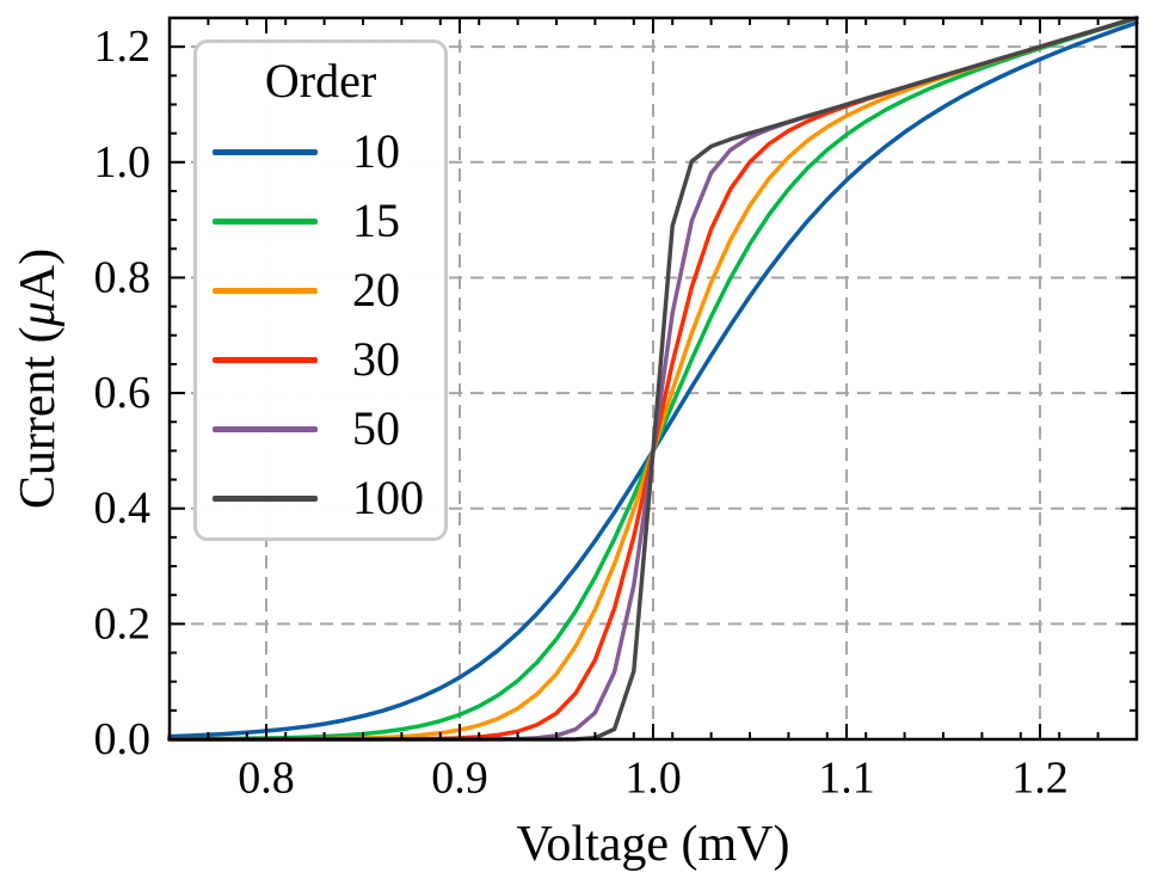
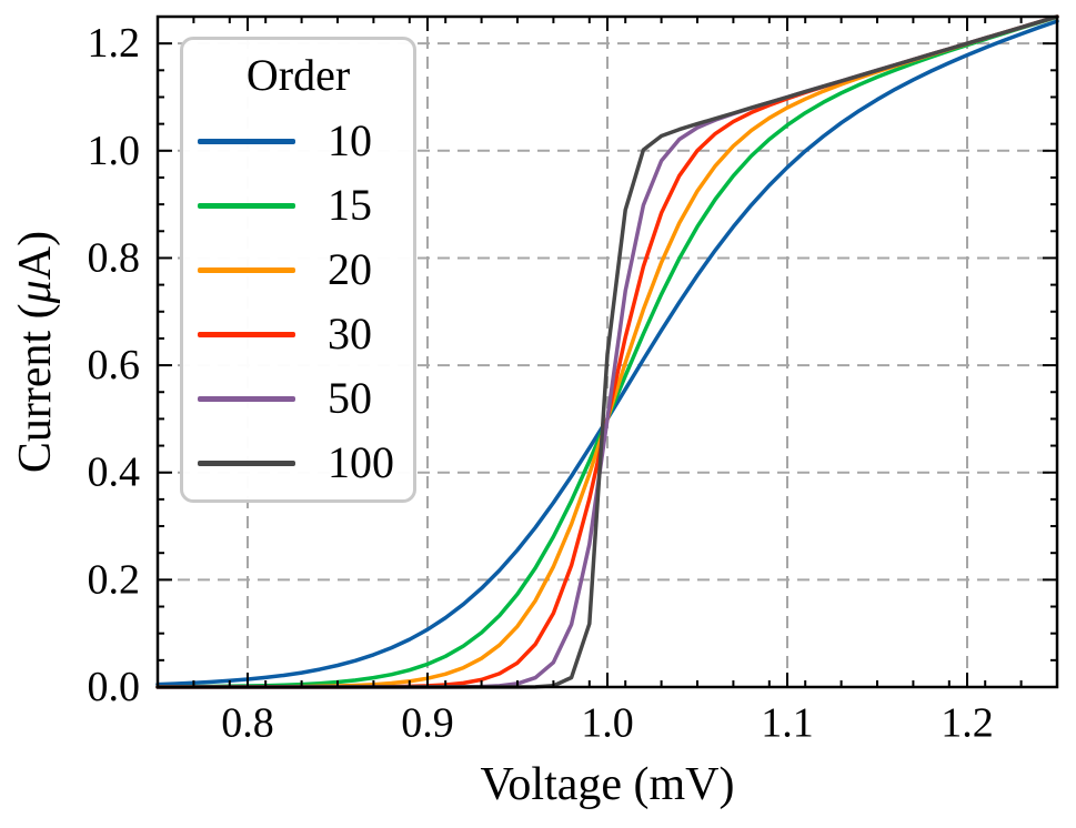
100/1.0: 0.50 -> 0.62
